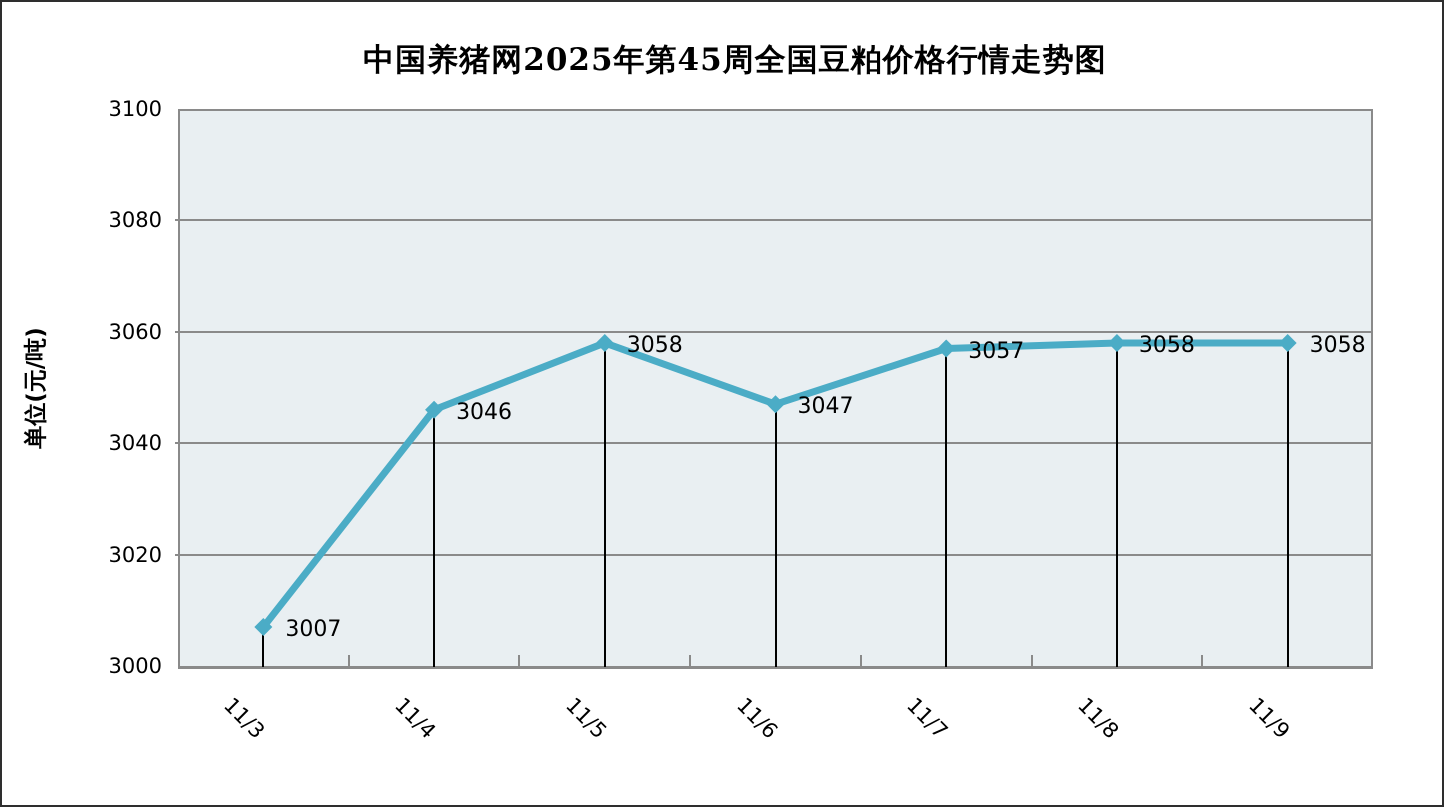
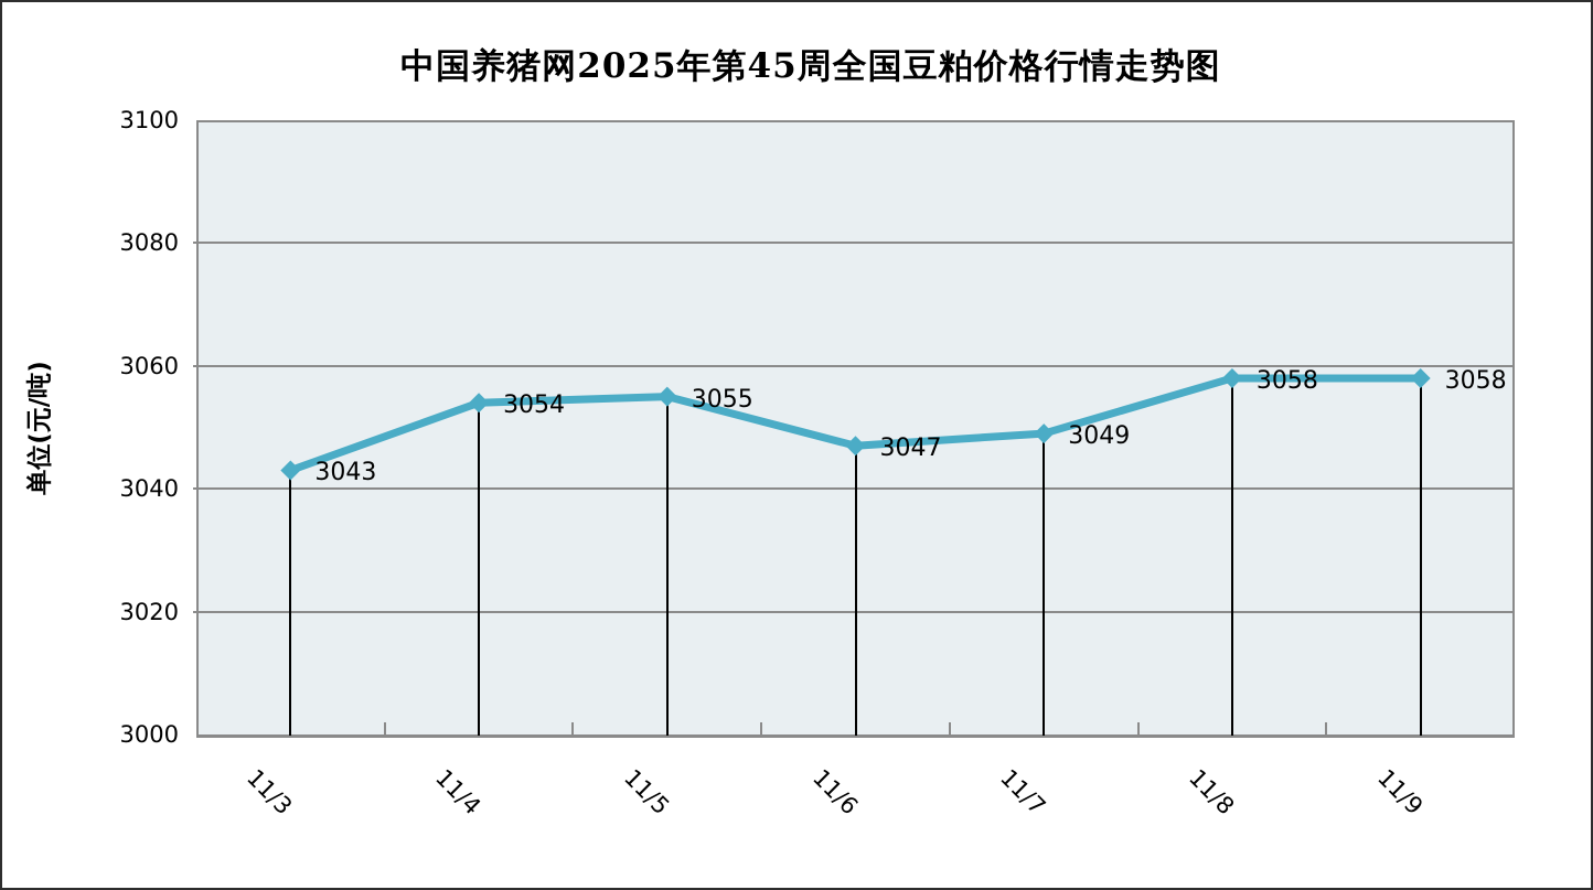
11/3: 3007 -> 3043
11/4: 3046 -> 3054
11/5: 3058 -> 3055
11/7: 3057 -> 3049
